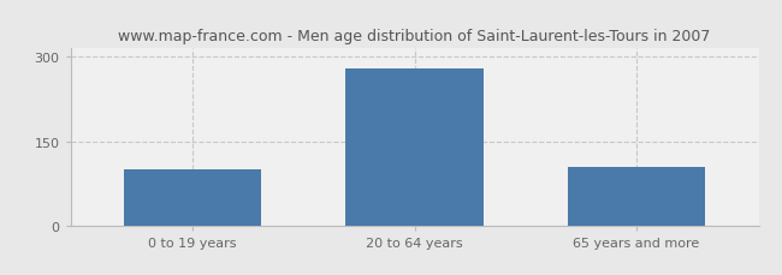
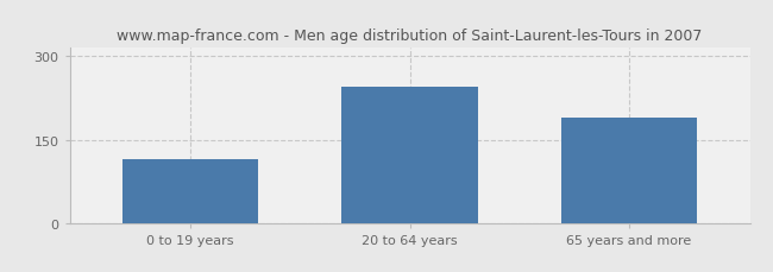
0 to 19 years: 100 -> 115
20 to 64 years: 280 -> 245
65 years and more: 105 -> 190
